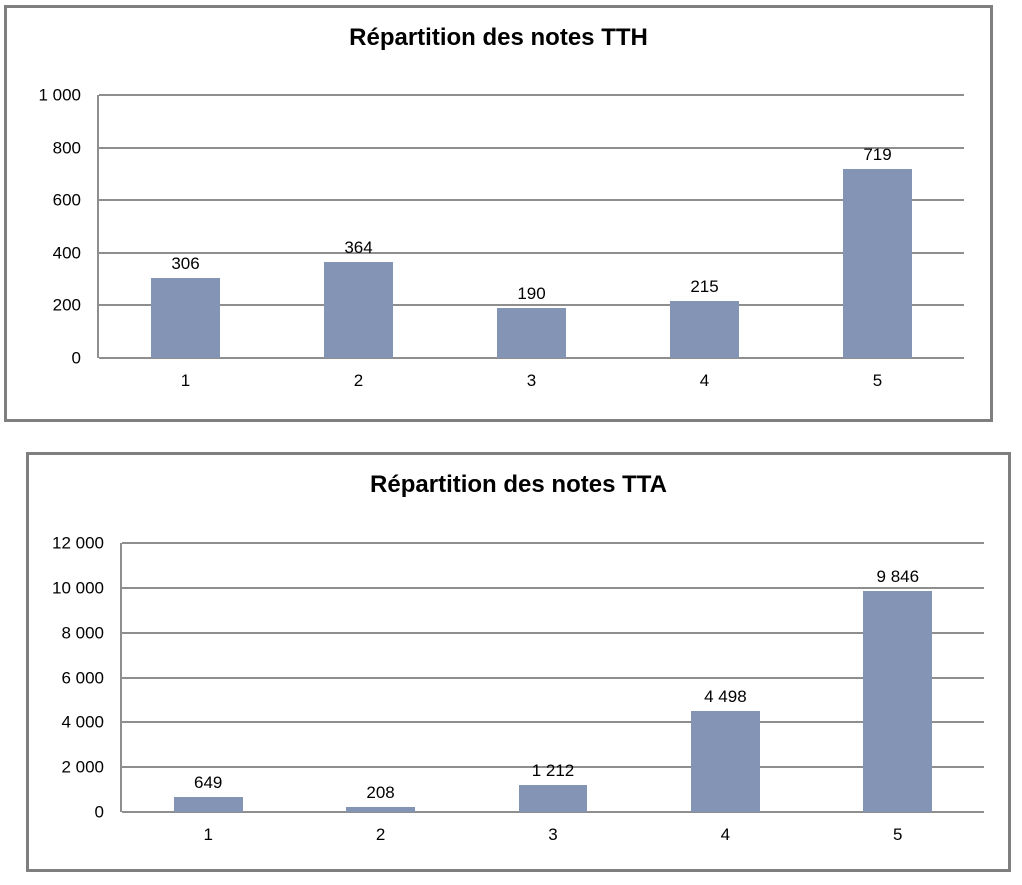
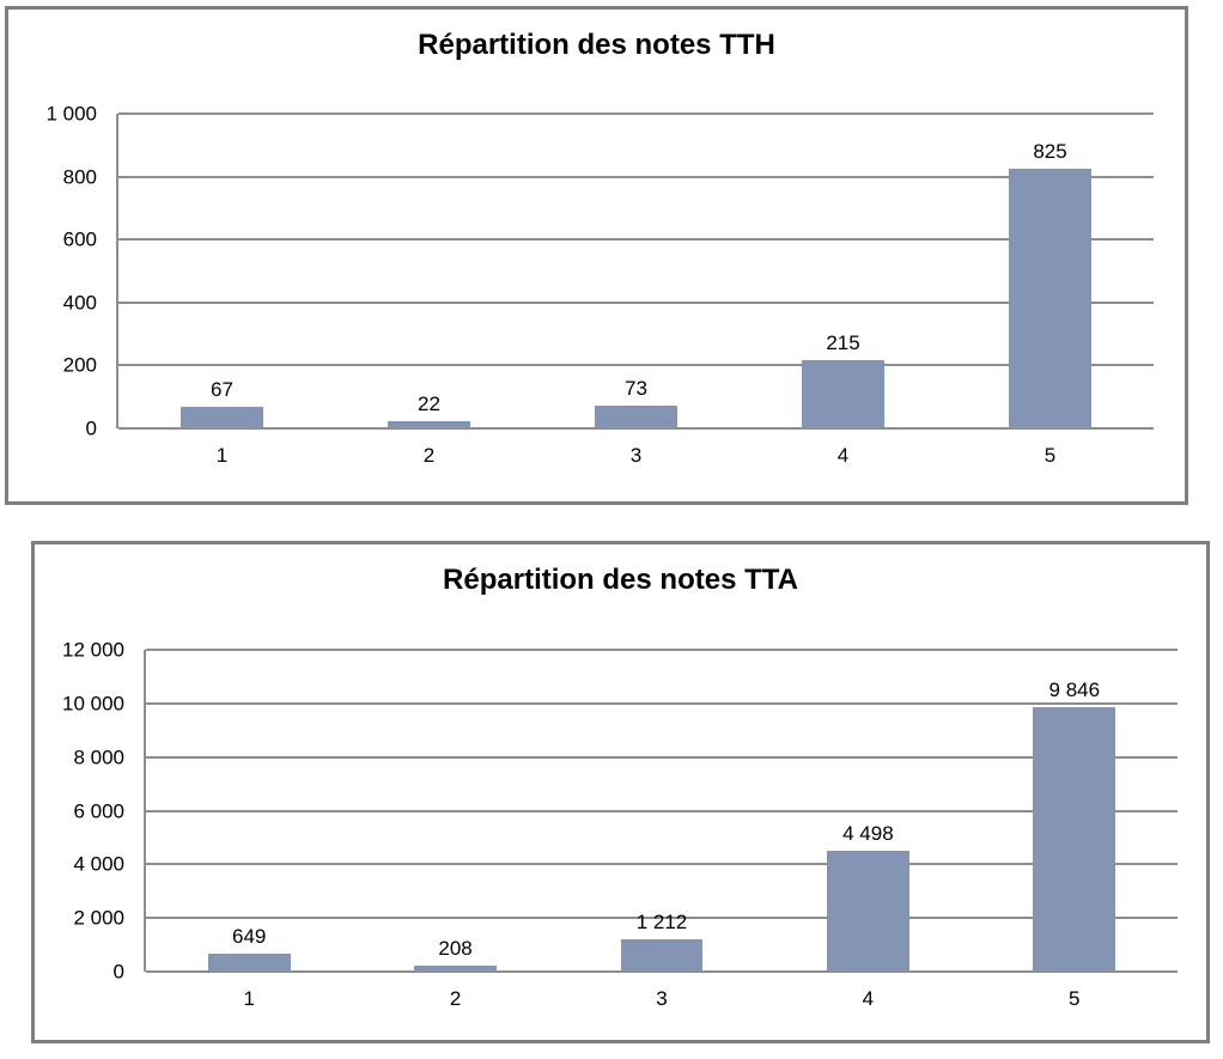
Répartition des notes TTH/1: 306 -> 67
Répartition des notes TTH/2: 364 -> 22
Répartition des notes TTH/3: 190 -> 73
Répartition des notes TTH/5: 719 -> 825
